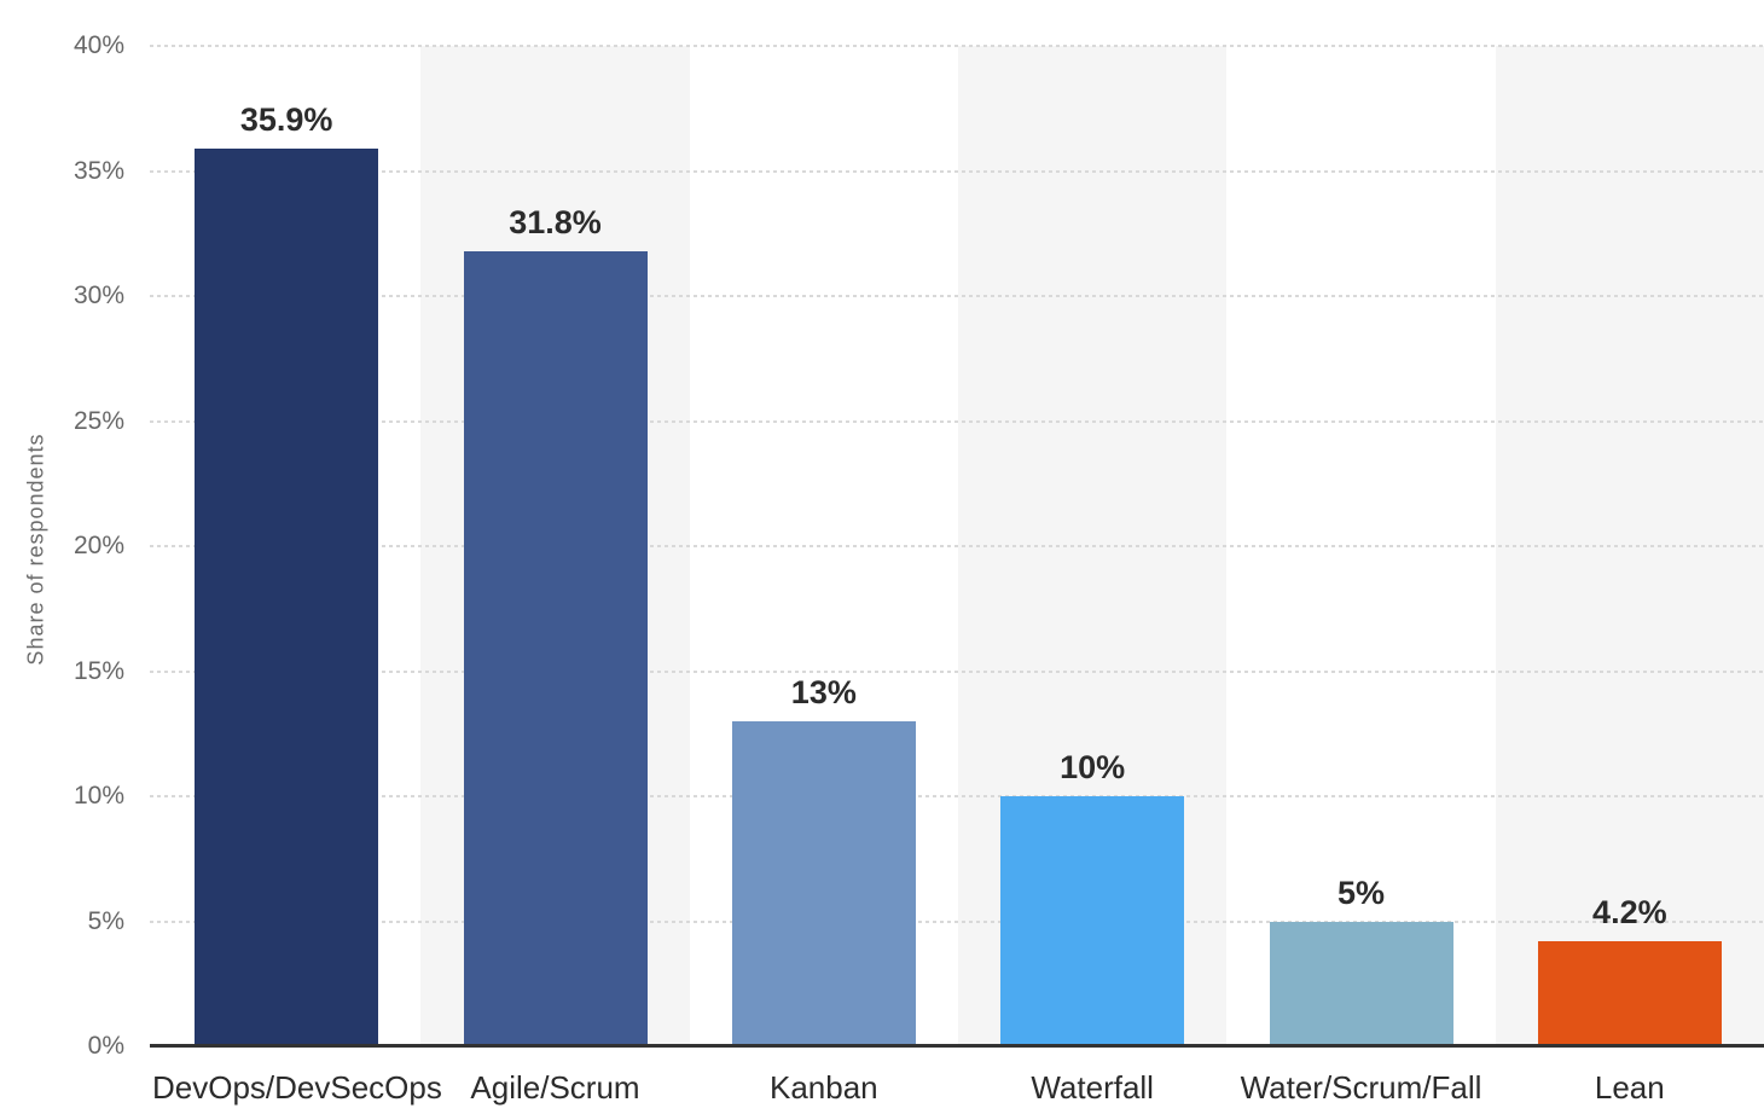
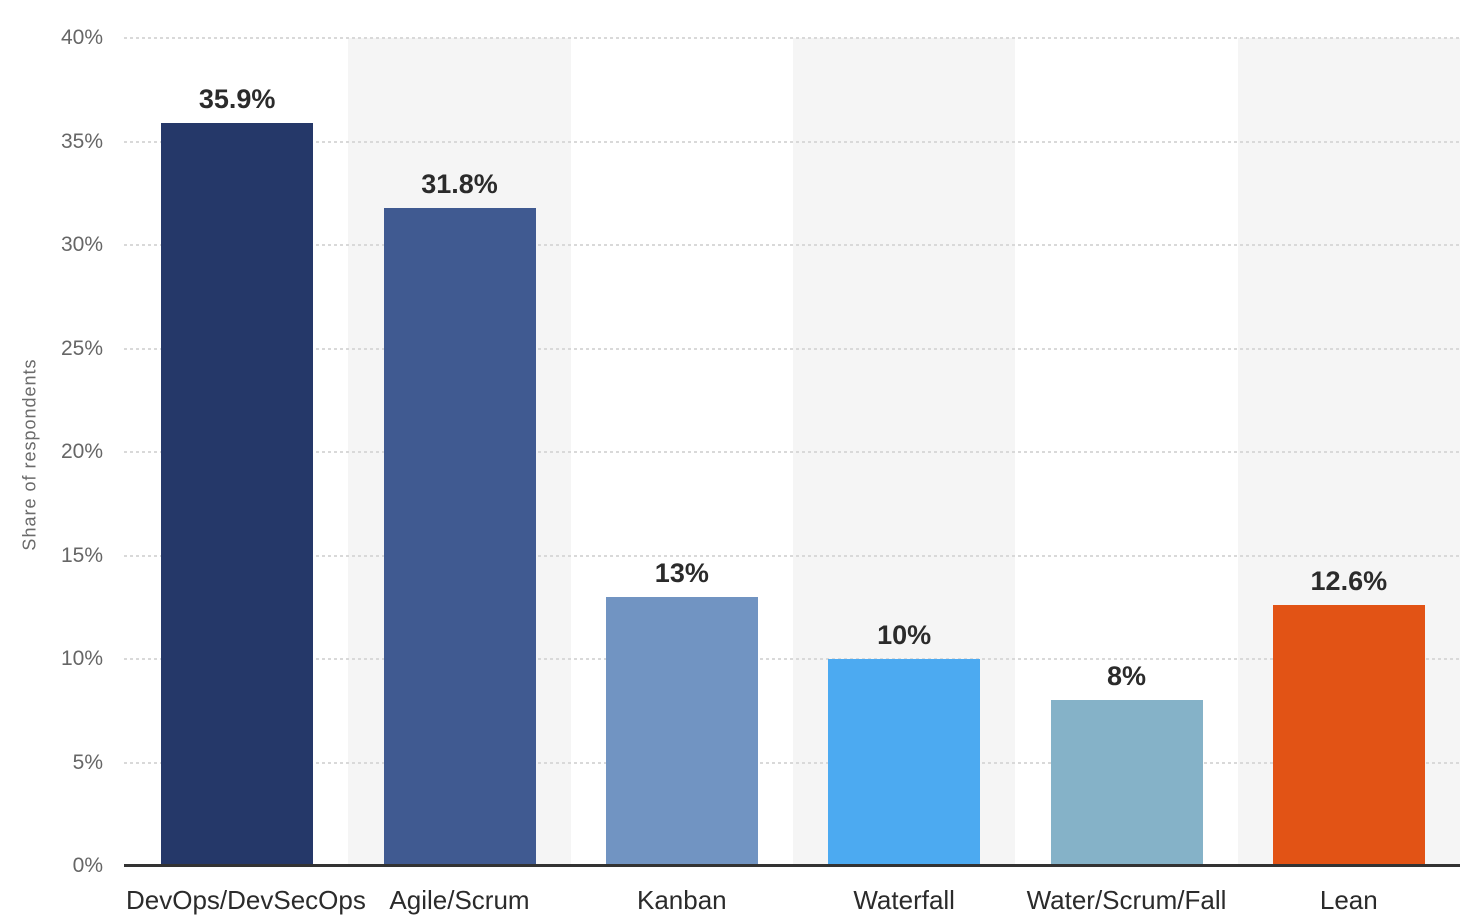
Water/Scrum/Fall: 5% -> 8%
Lean: 4.2% -> 12.6%
